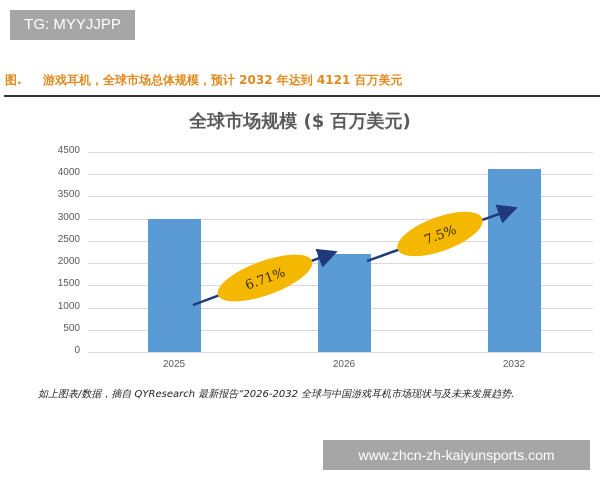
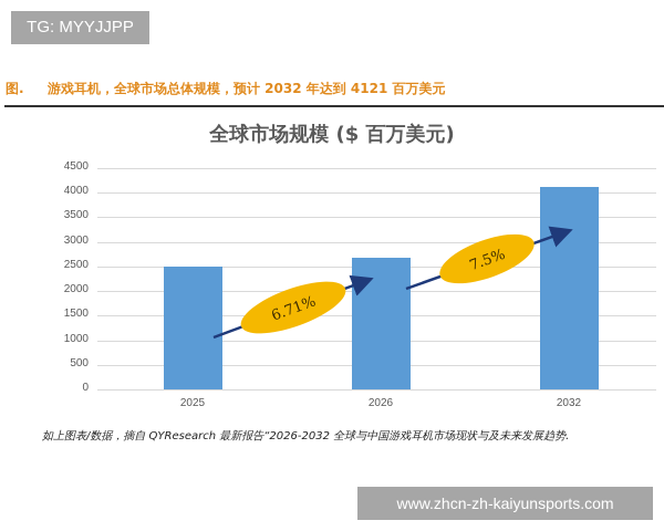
2025: 3000 -> 2500
2026: 2200 -> 2700
